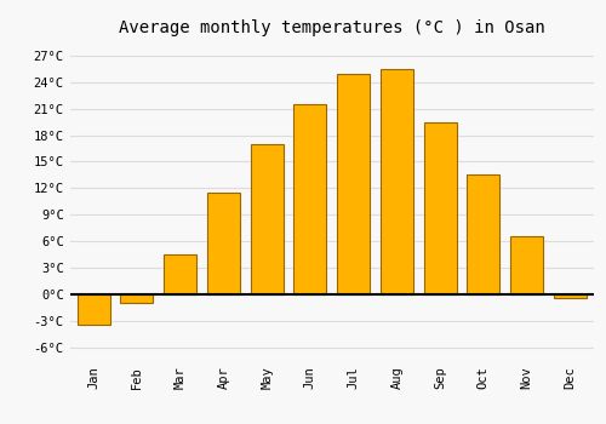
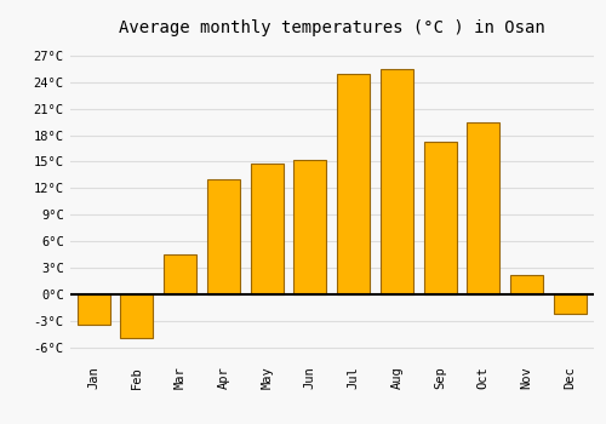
Feb: -1.0°C -> -5.0°C
Apr: 11.5°C -> 13.0°C
May: 17.0°C -> 14.8°C
Jun: 21.5°C -> 15.2°C
Sep: 19.5°C -> 17.2°C
Oct: 13.5°C -> 19.4°C
Nov: 6.5°C -> 2.2°C
Dec: -0.5°C -> -2.2°C
